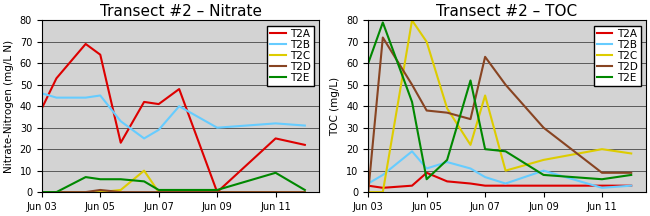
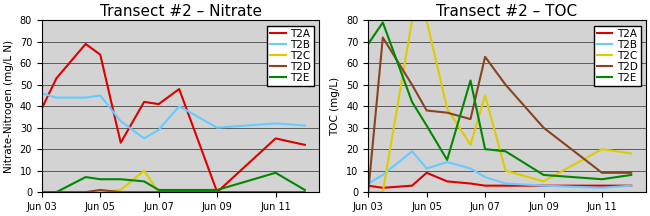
Transect #2 – TOC/T2E/Jun 03: 60 -> 69
Transect #2 – TOC/T2C/Jun 05: 70 -> 80
Transect #2 – TOC/T2E/Jun 05: 6 -> 31
Transect #2 – TOC/T2B/Jun 09: 10 -> 3
Transect #2 – TOC/T2C/Jun 09: 15 -> 5
